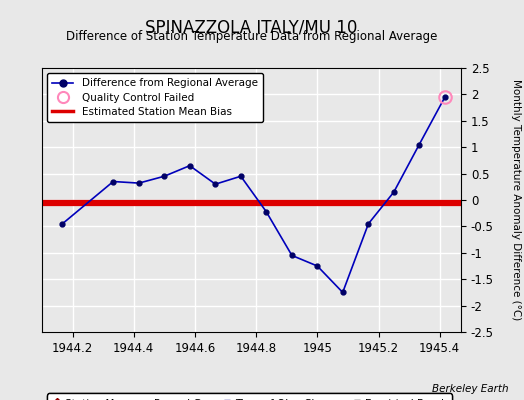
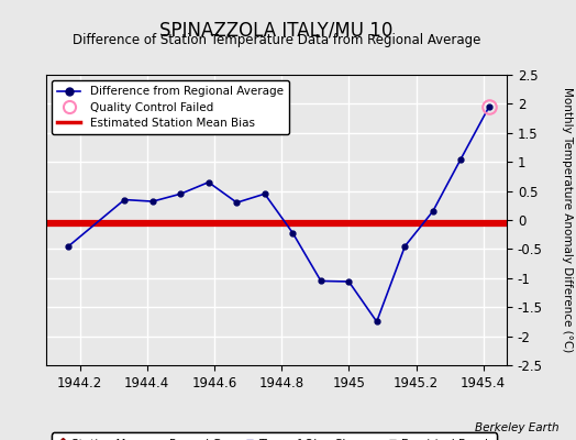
1945: -1.25 -> -1.06
